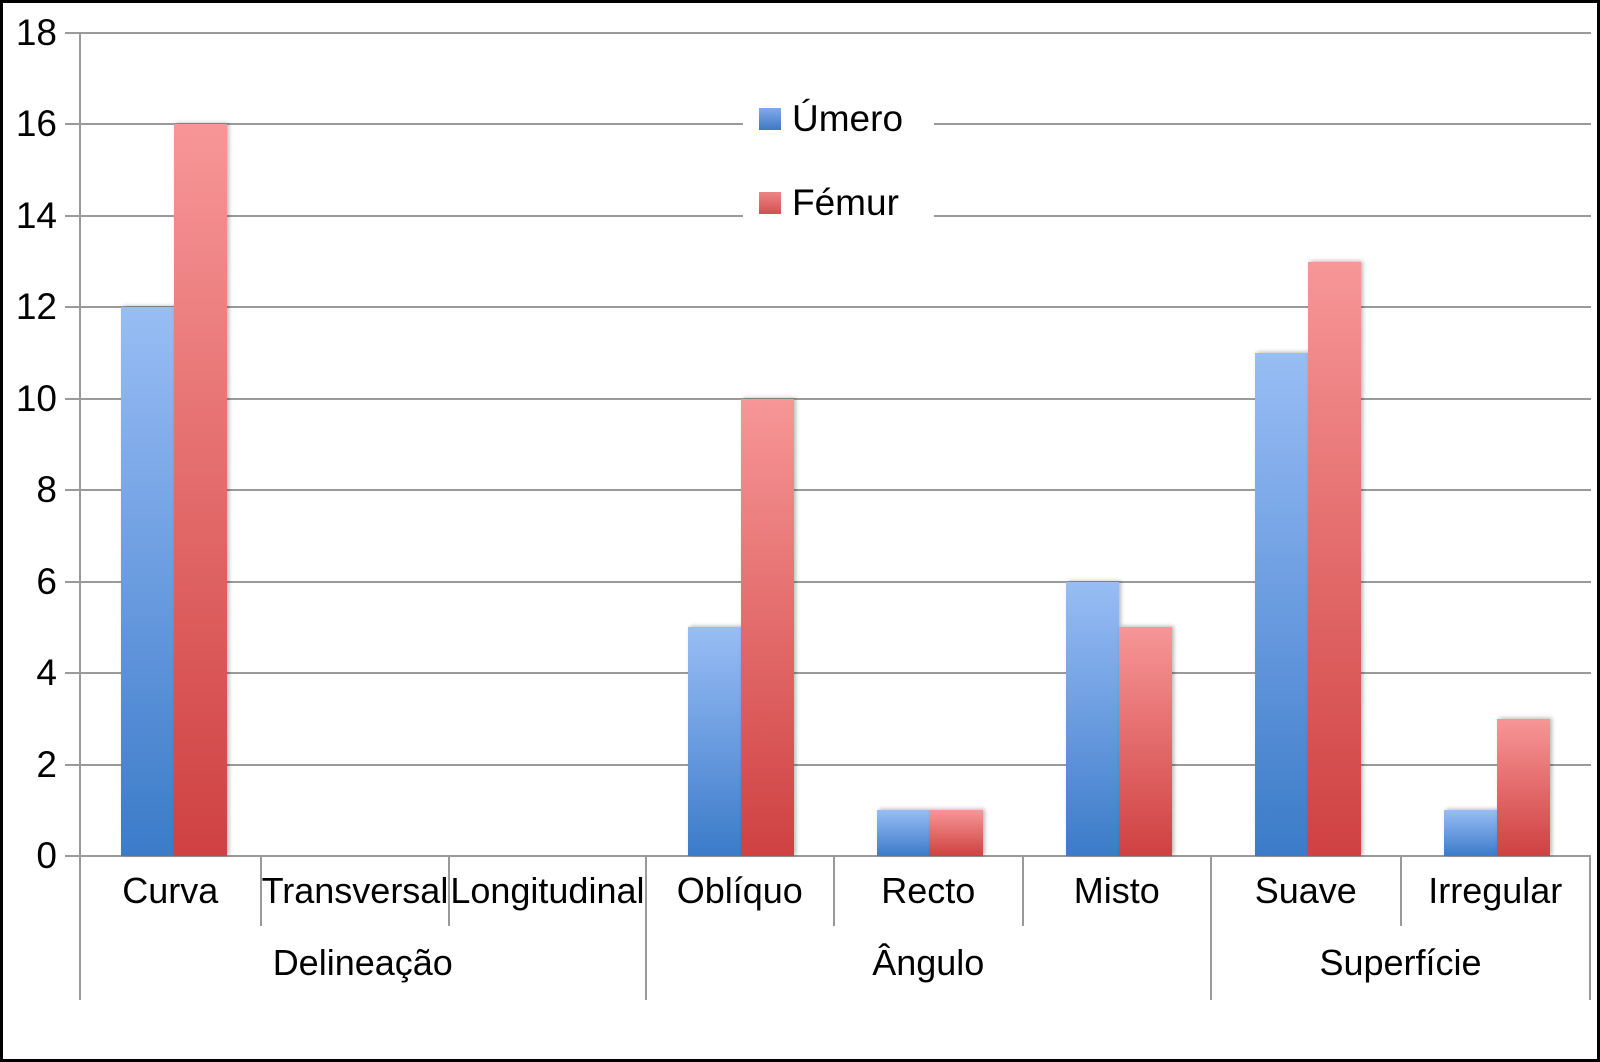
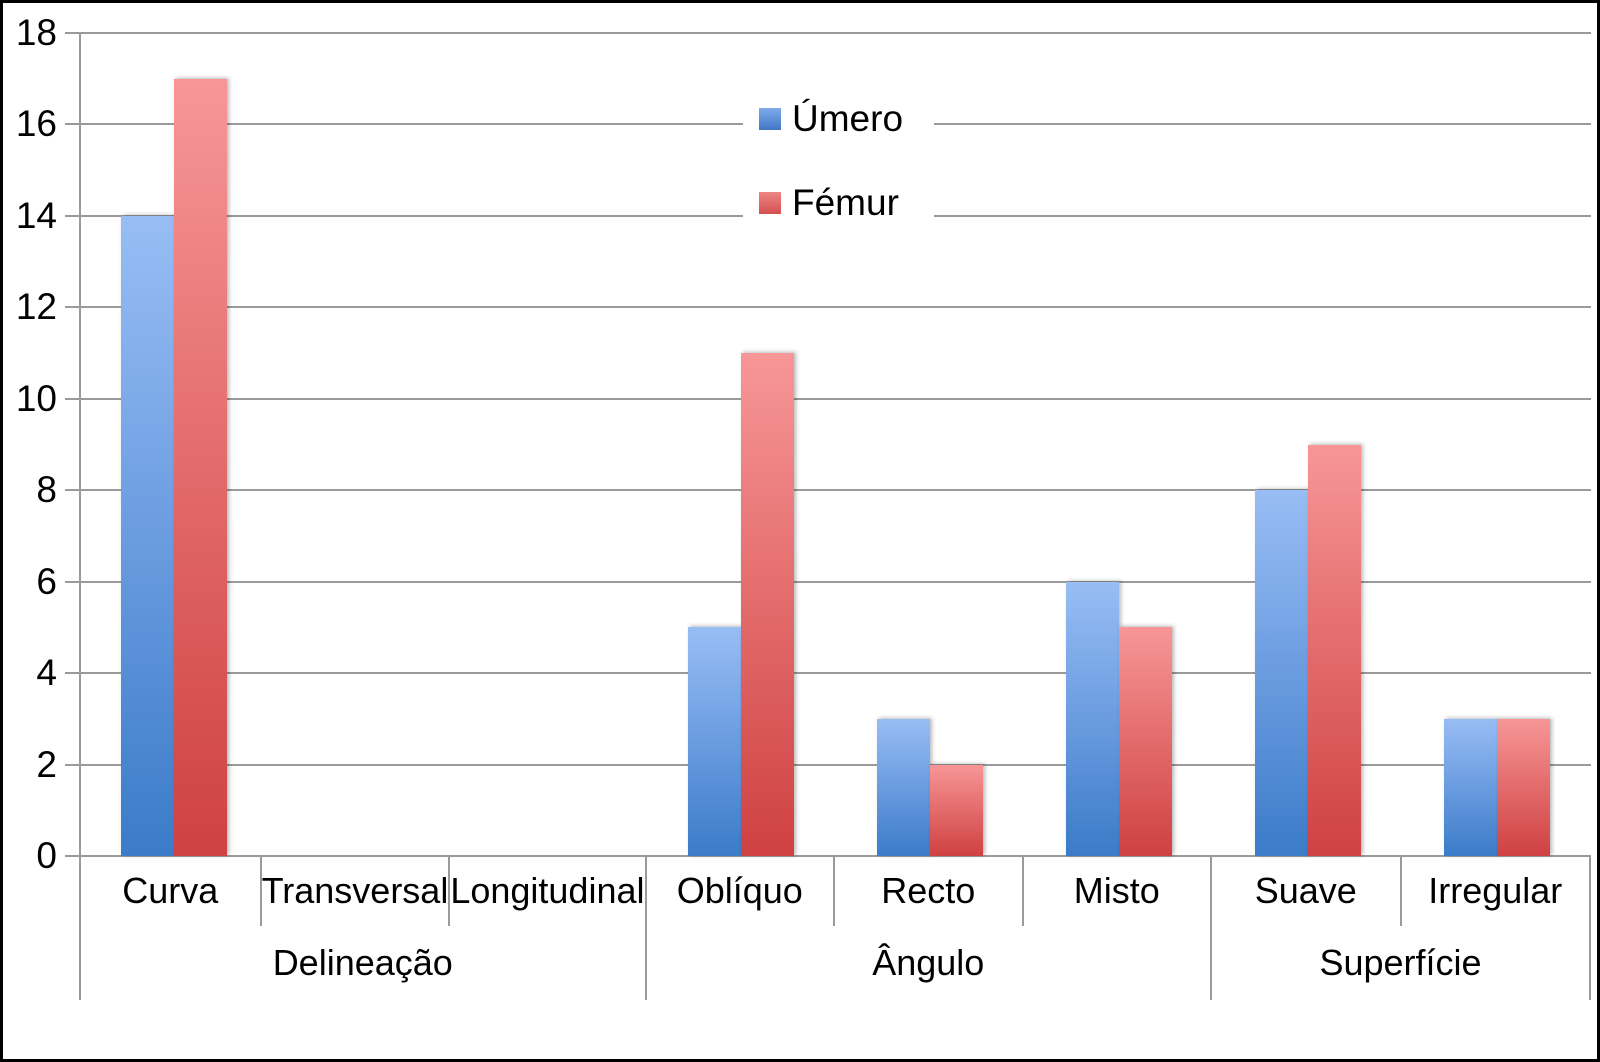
Úmero/Curva: 12 -> 14
Fémur/Curva: 16 -> 17
Fémur/Oblíquo: 10 -> 11
Úmero/Recto: 1 -> 3
Fémur/Recto: 1 -> 2
Úmero/Suave: 11 -> 8
Fémur/Suave: 13 -> 9
Úmero/Irregular: 1 -> 3
